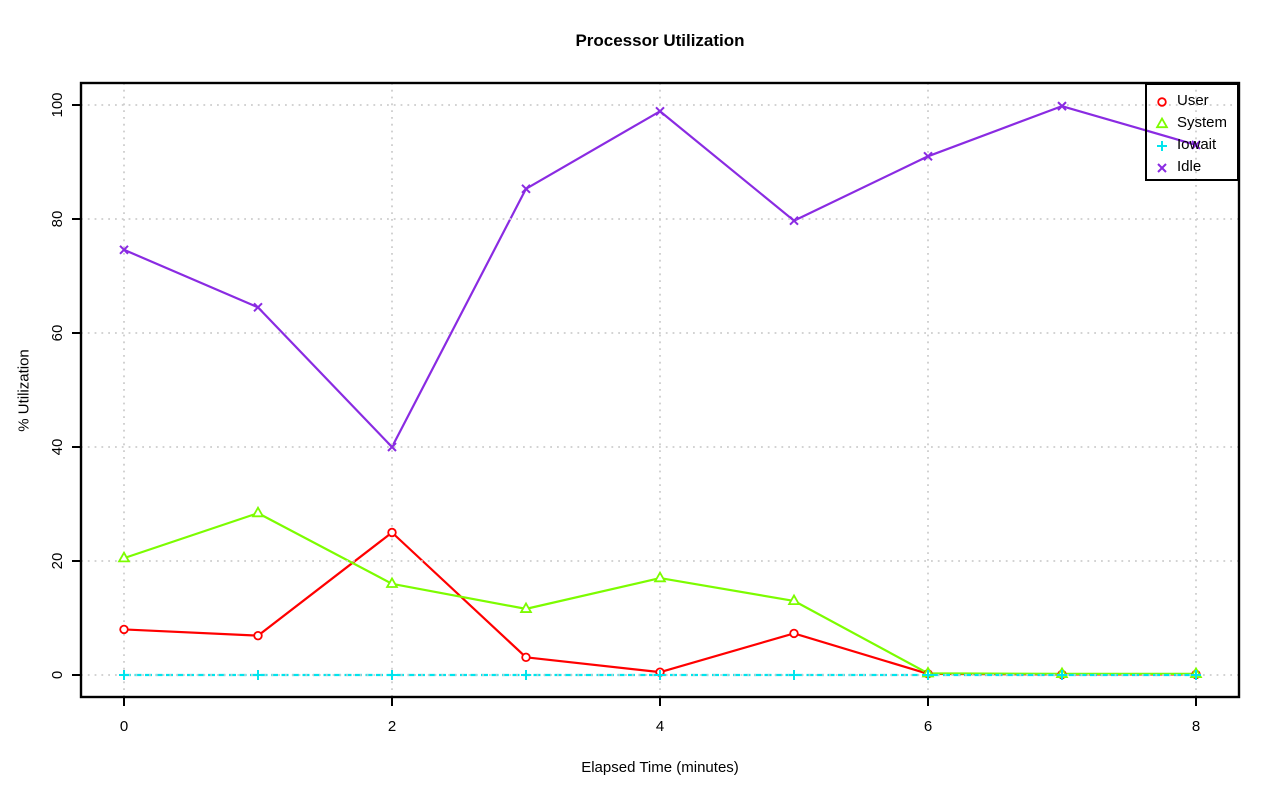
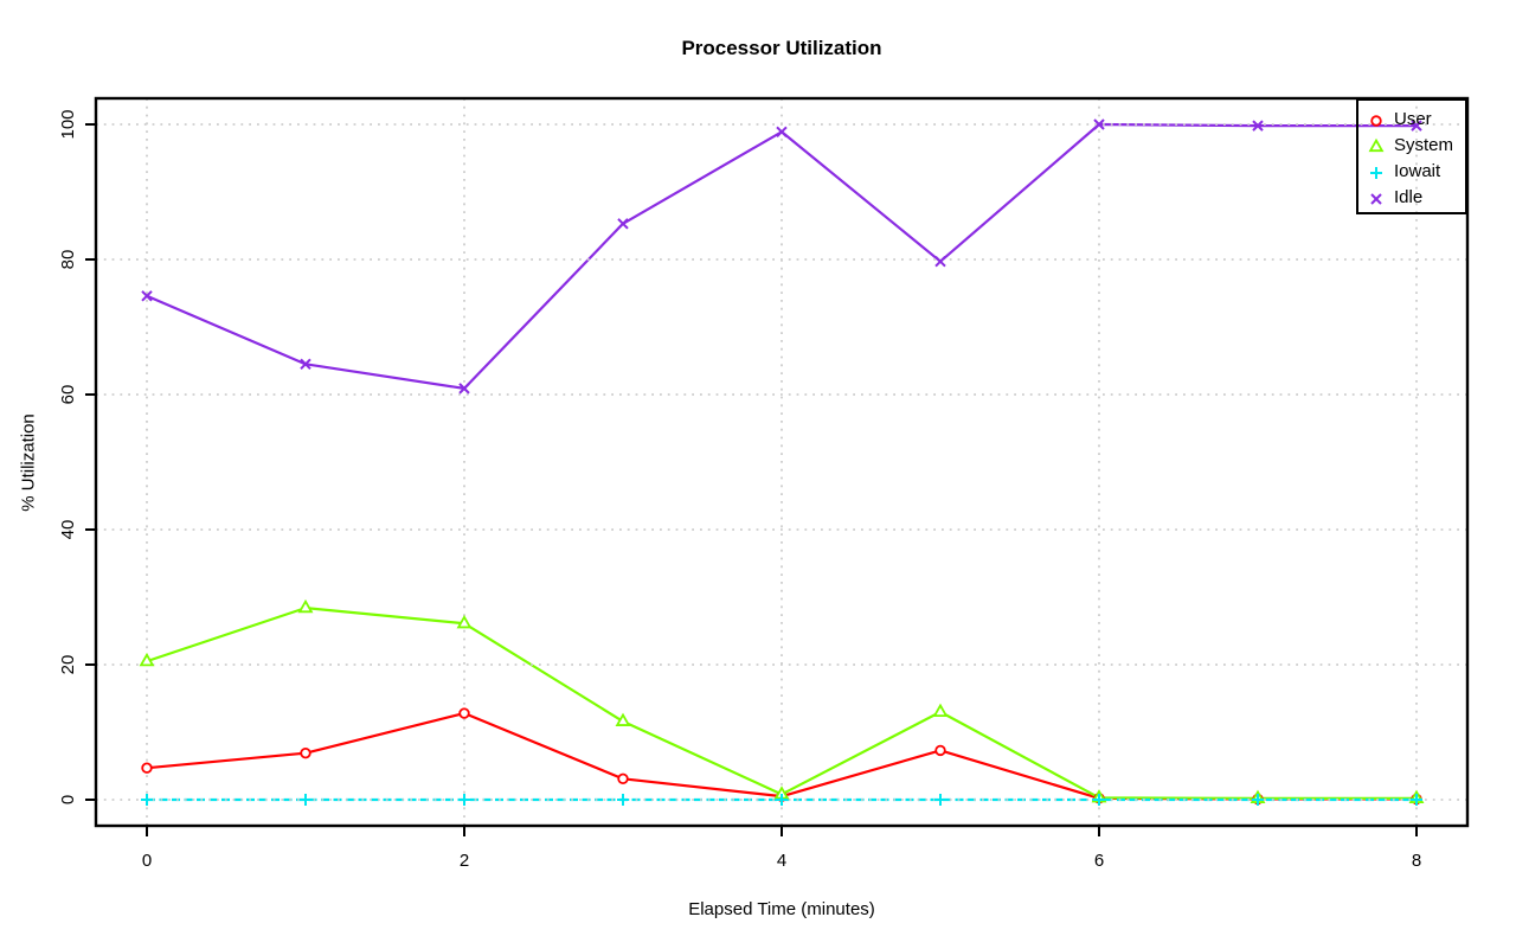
User/0: 8 -> 5
User/2: 25 -> 13
System/2: 16 -> 26
Idle/2: 40 -> 61
System/4: 17 -> 1
Idle/6: 91 -> 100
Idle/8: 93 -> 100
